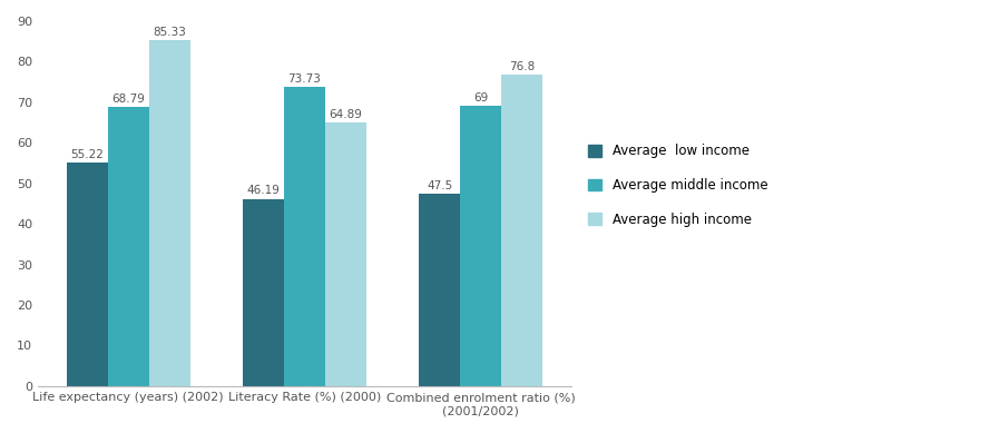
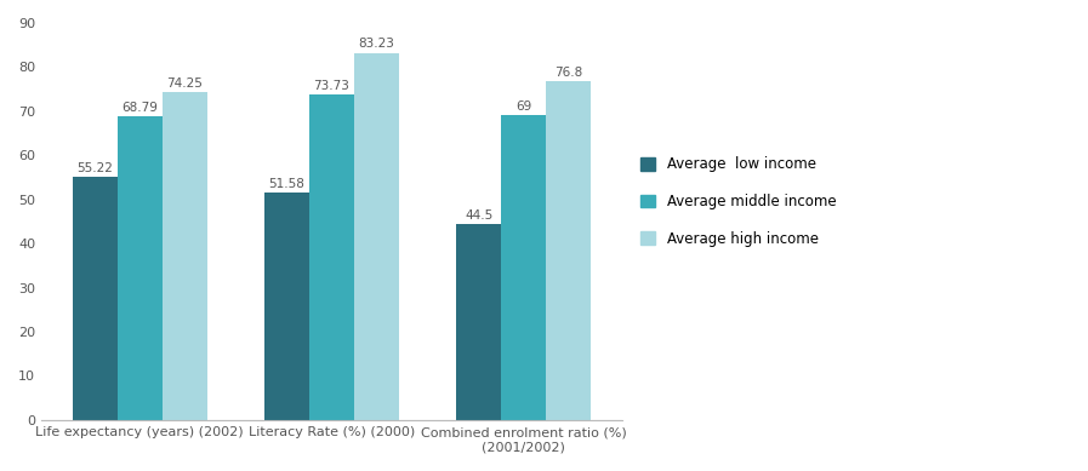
Average high income/Life expectancy (years) (2002): 85.33 -> 74.25
Average low income/Literacy Rate (%) (2000): 46.19 -> 51.58
Average high income/Literacy Rate (%) (2000): 64.89 -> 83.23
Average low income/Combined enrolment ratio (%) (2001/2002): 47.5 -> 44.5
